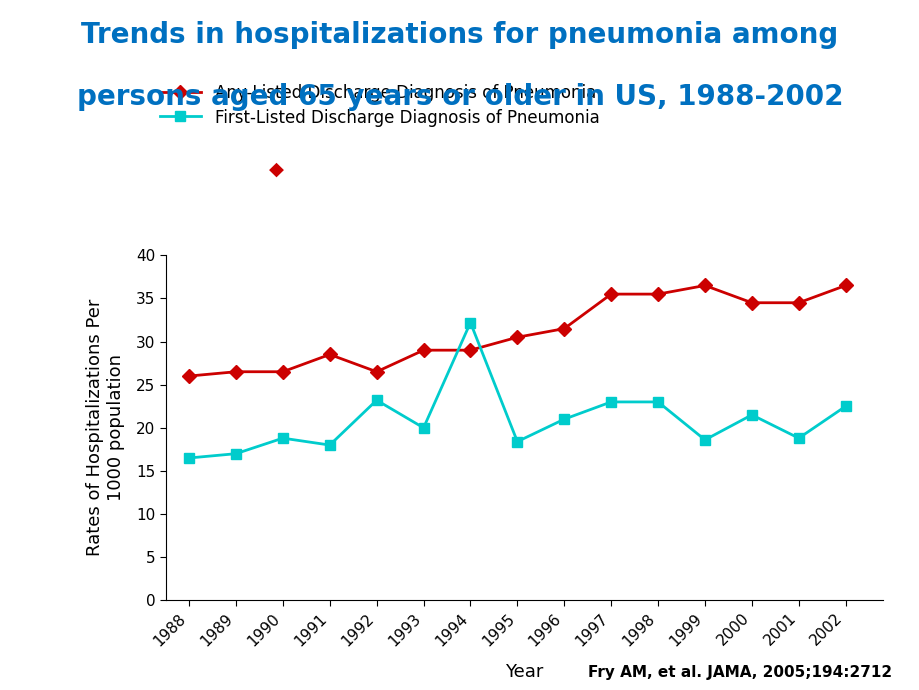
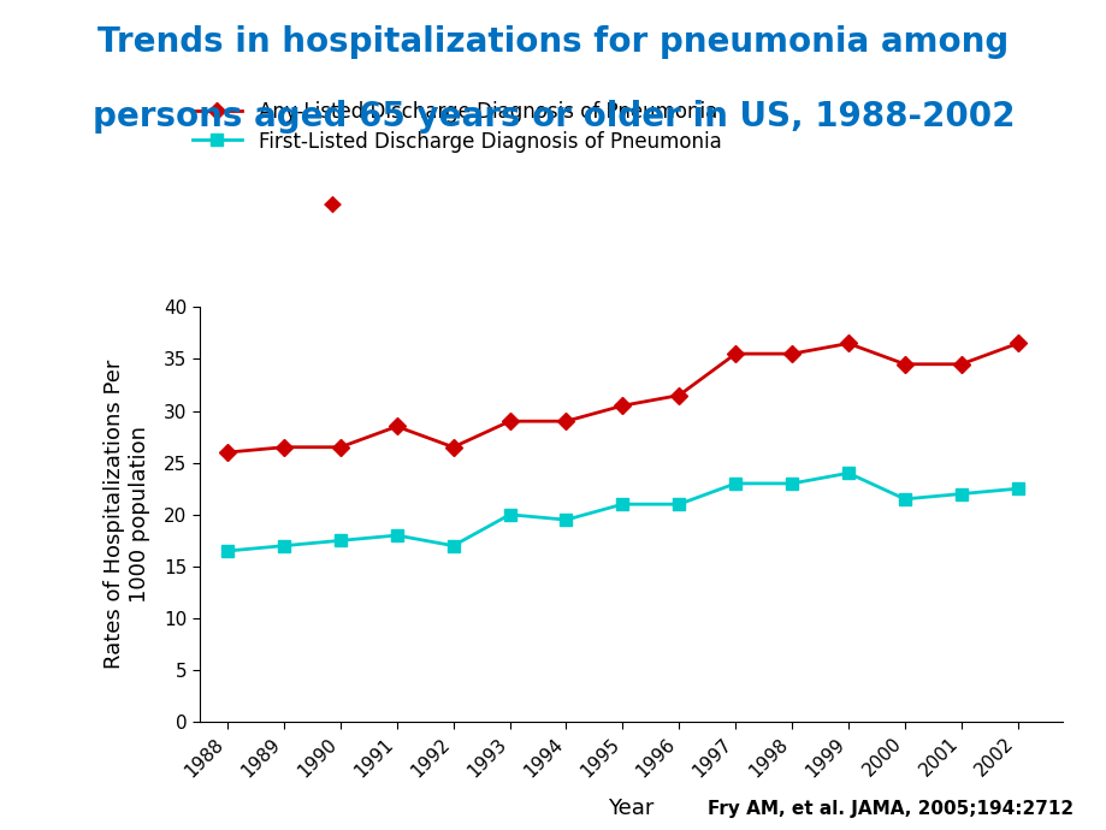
First-Listed Discharge Diagnosis of Pneumonia/1990: 18.8 -> 17.5
First-Listed Discharge Diagnosis of Pneumonia/1992: 23.2 -> 17.0
First-Listed Discharge Diagnosis of Pneumonia/1994: 32.2 -> 19.5
First-Listed Discharge Diagnosis of Pneumonia/1995: 18.4 -> 21.0
First-Listed Discharge Diagnosis of Pneumonia/1999: 18.6 -> 24.0
First-Listed Discharge Diagnosis of Pneumonia/2001: 18.8 -> 22.0
